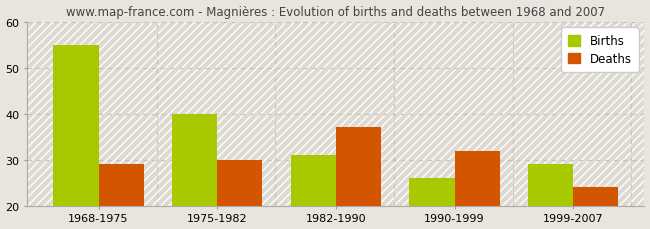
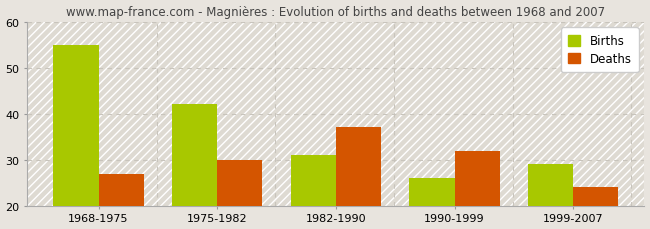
Deaths/1968-1975: 29 -> 27
Births/1975-1982: 40 -> 42
